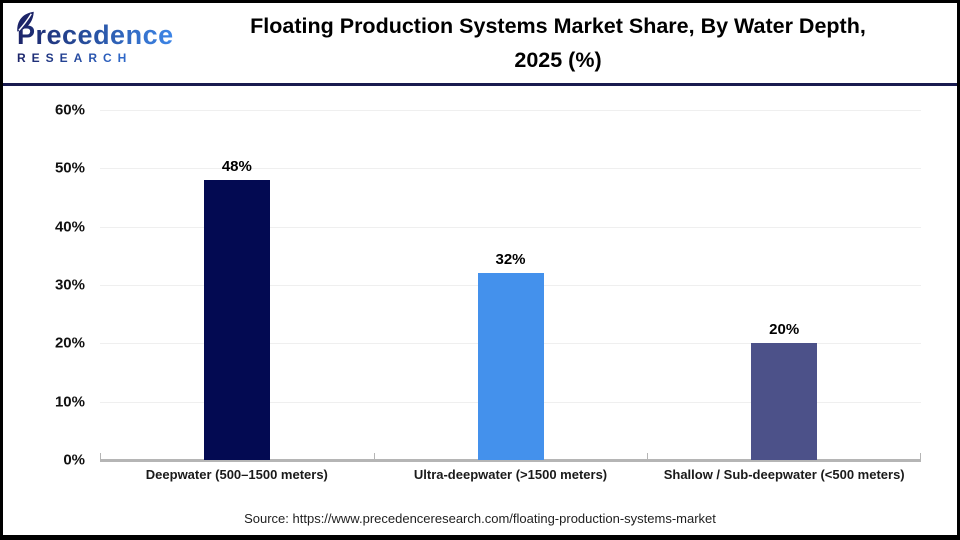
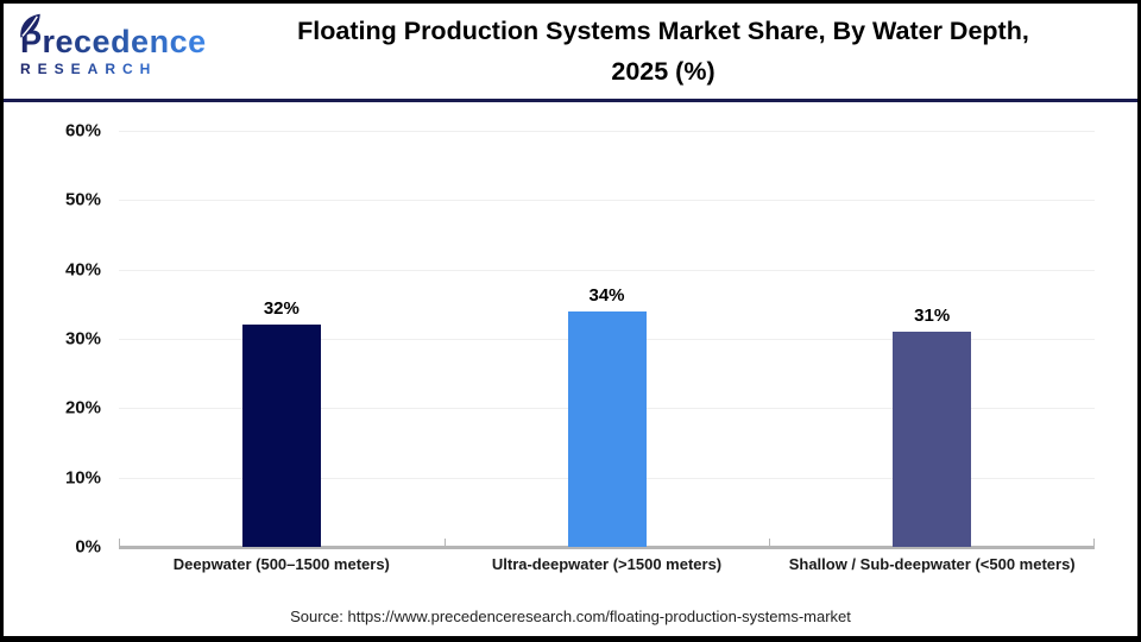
Deepwater (500–1500 meters): 48% -> 32%
Ultra-deepwater (>1500 meters): 32% -> 34%
Shallow / Sub-deepwater (<500 meters): 20% -> 31%
